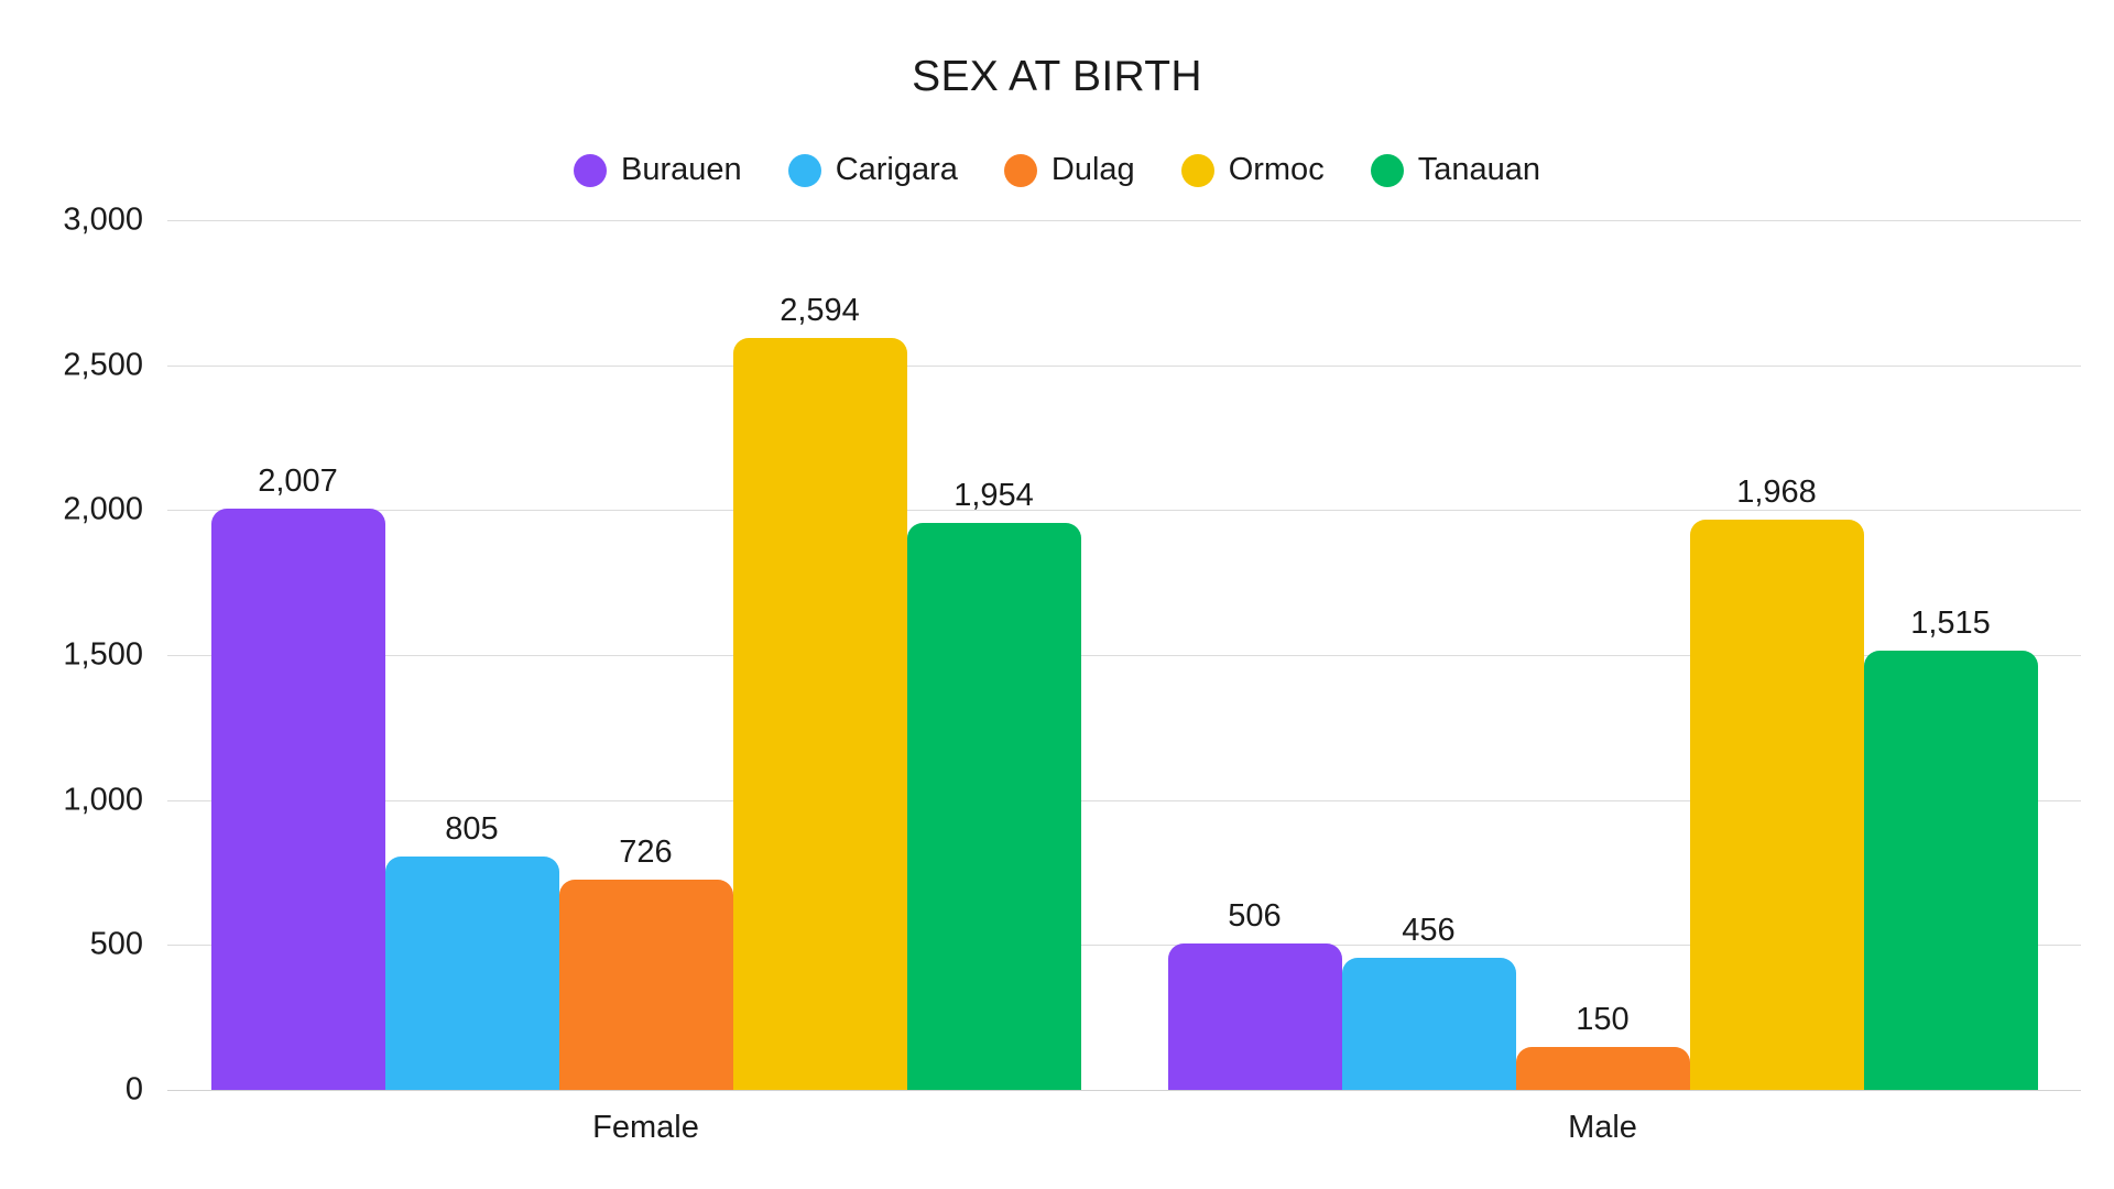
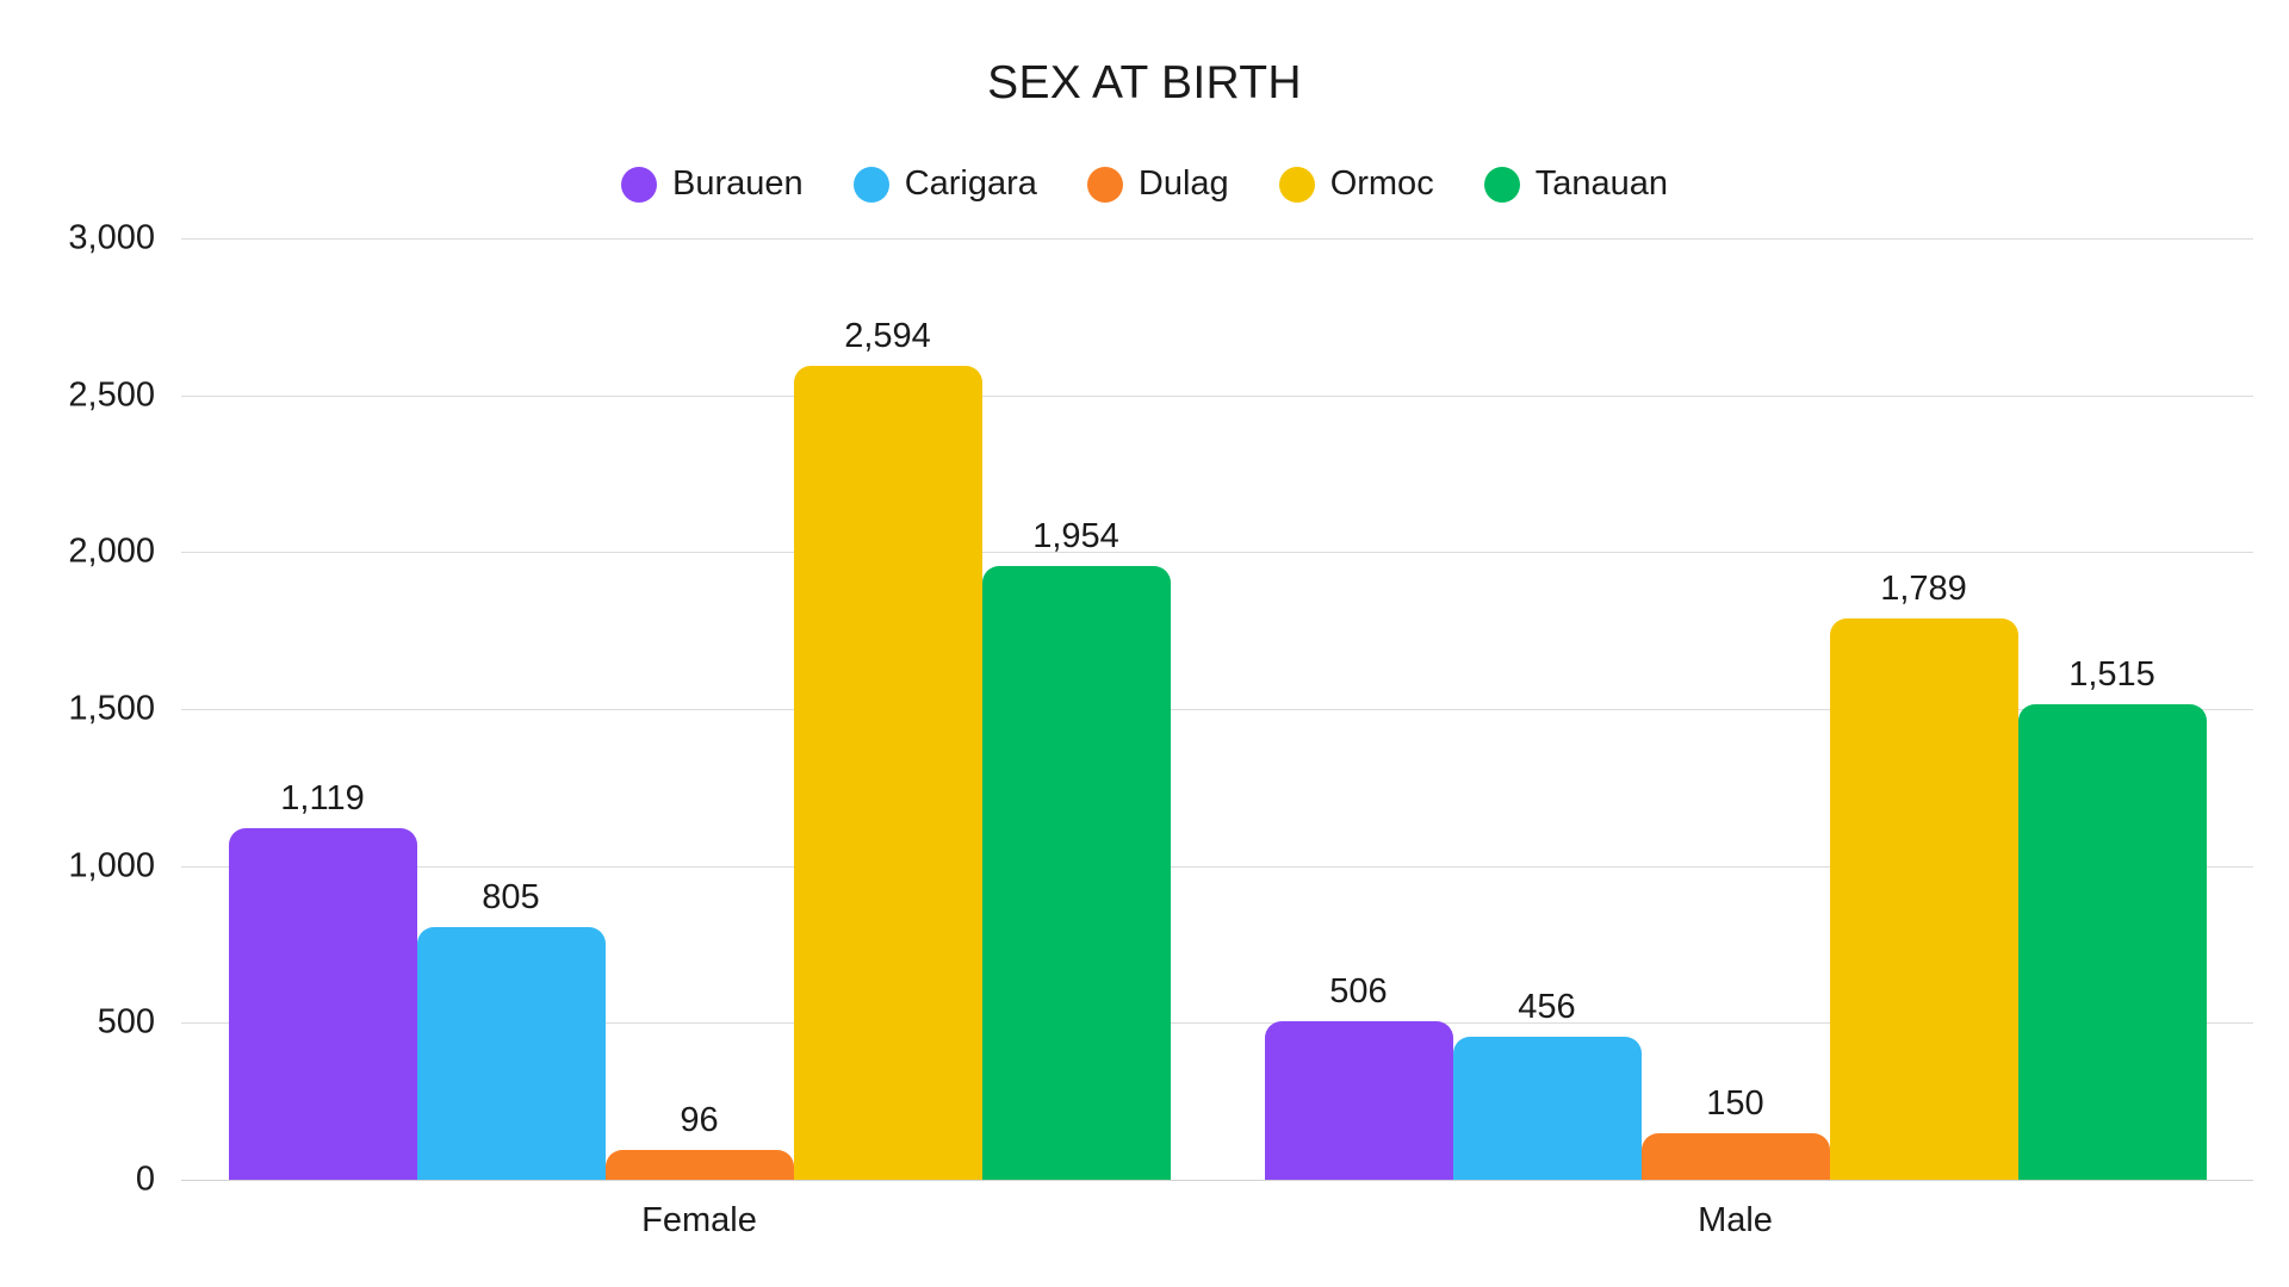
Burauen/Female: 2,007 -> 1,119
Dulag/Female: 726 -> 96
Ormoc/Male: 1,968 -> 1,789
